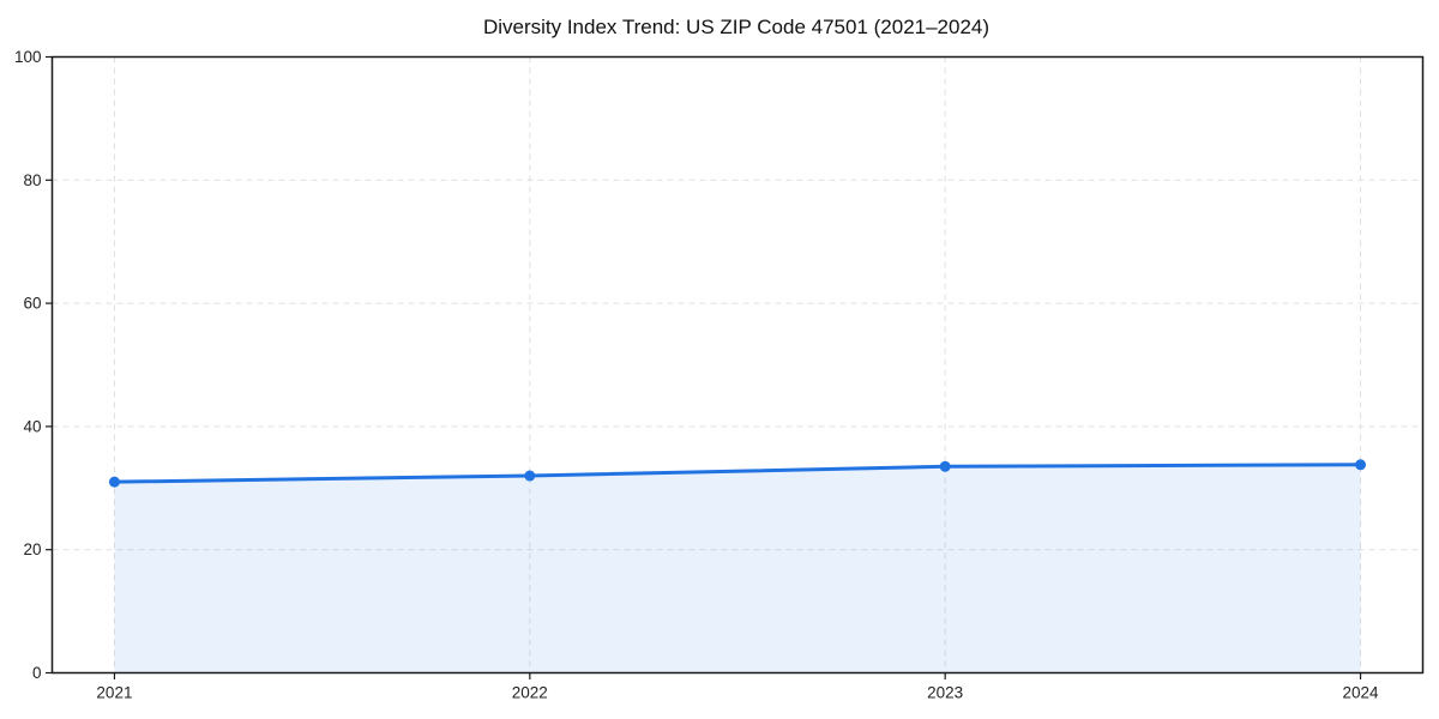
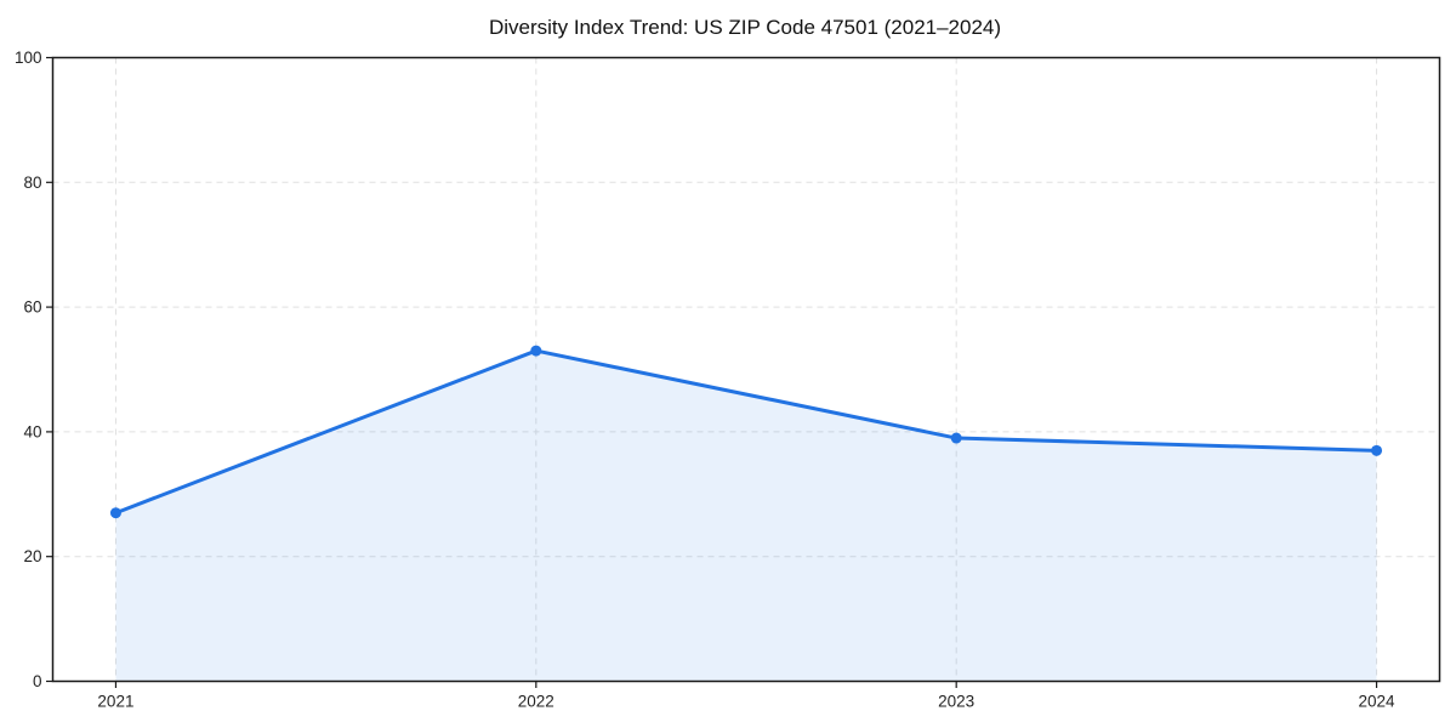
2021: 31 -> 27
2022: 32 -> 53
2023: 34 -> 39
2024: 34 -> 37
